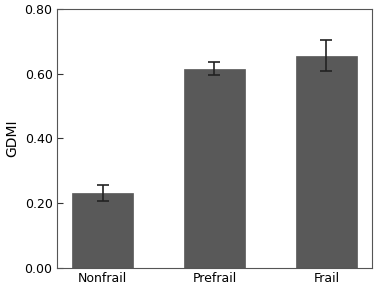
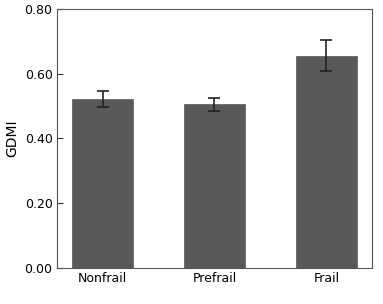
Nonfrail: 0.230 -> 0.521
Prefrail: 0.615 -> 0.505
